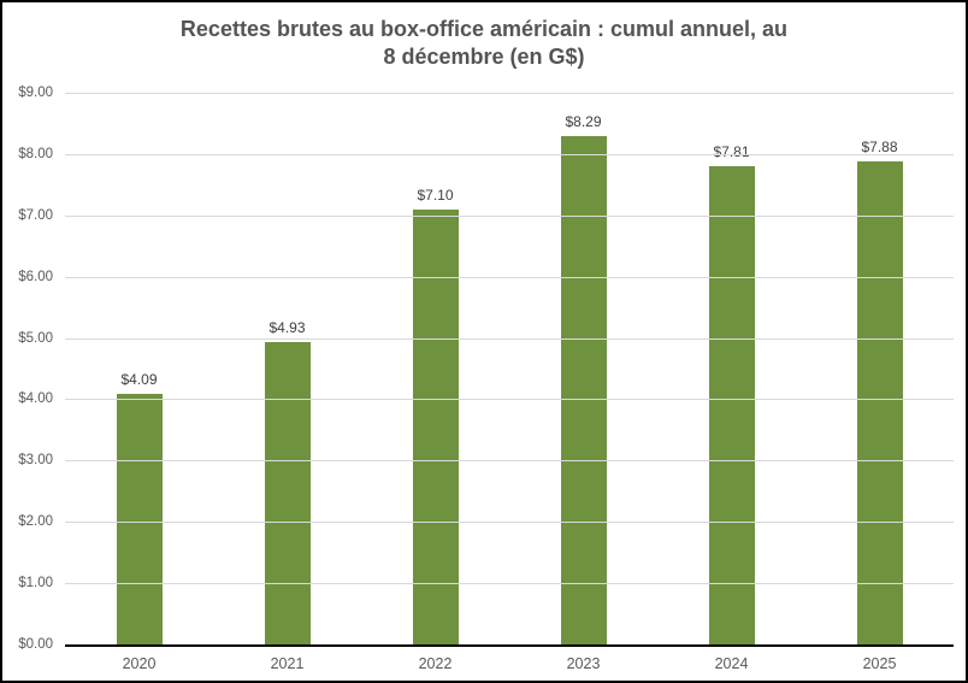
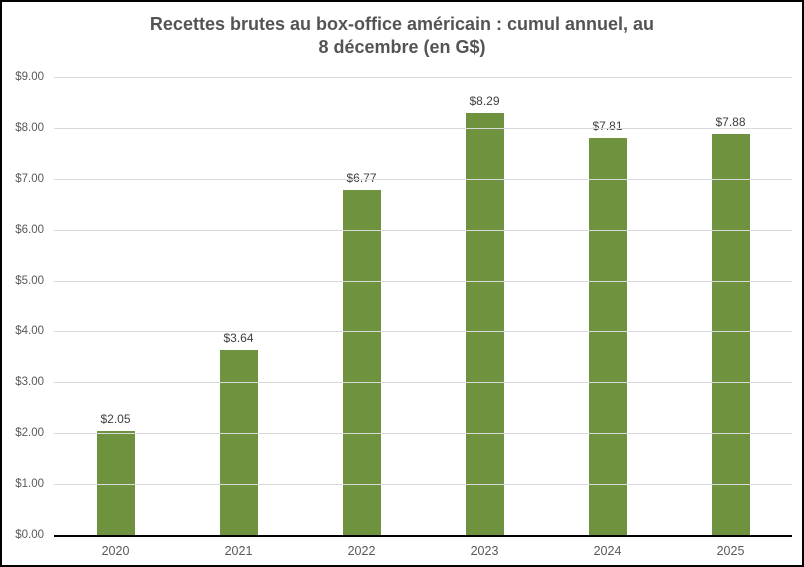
2020: $4.09 -> $2.05
2021: $4.93 -> $3.64
2022: $7.10 -> $6.77
